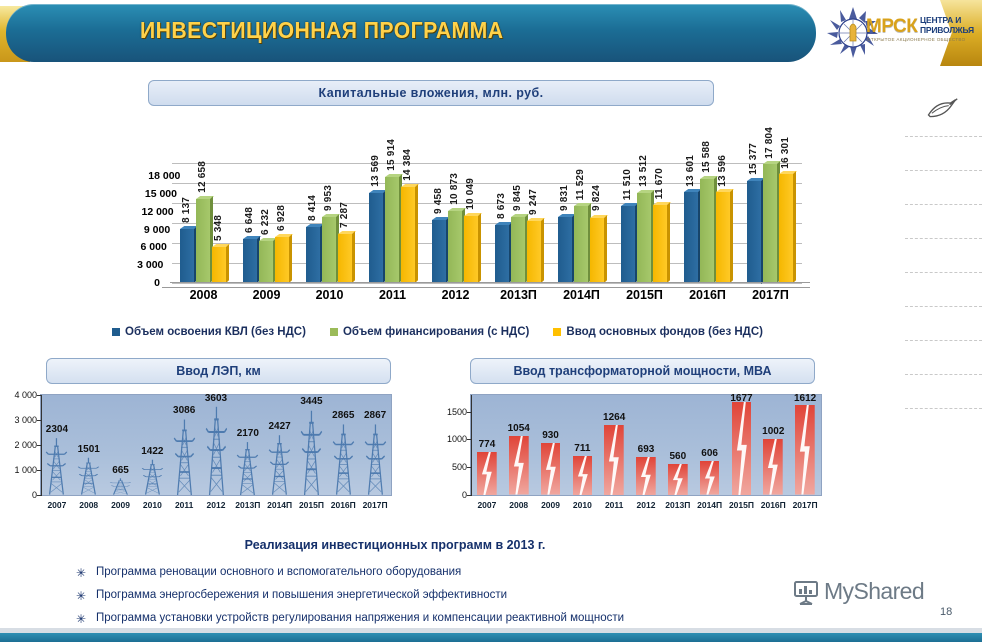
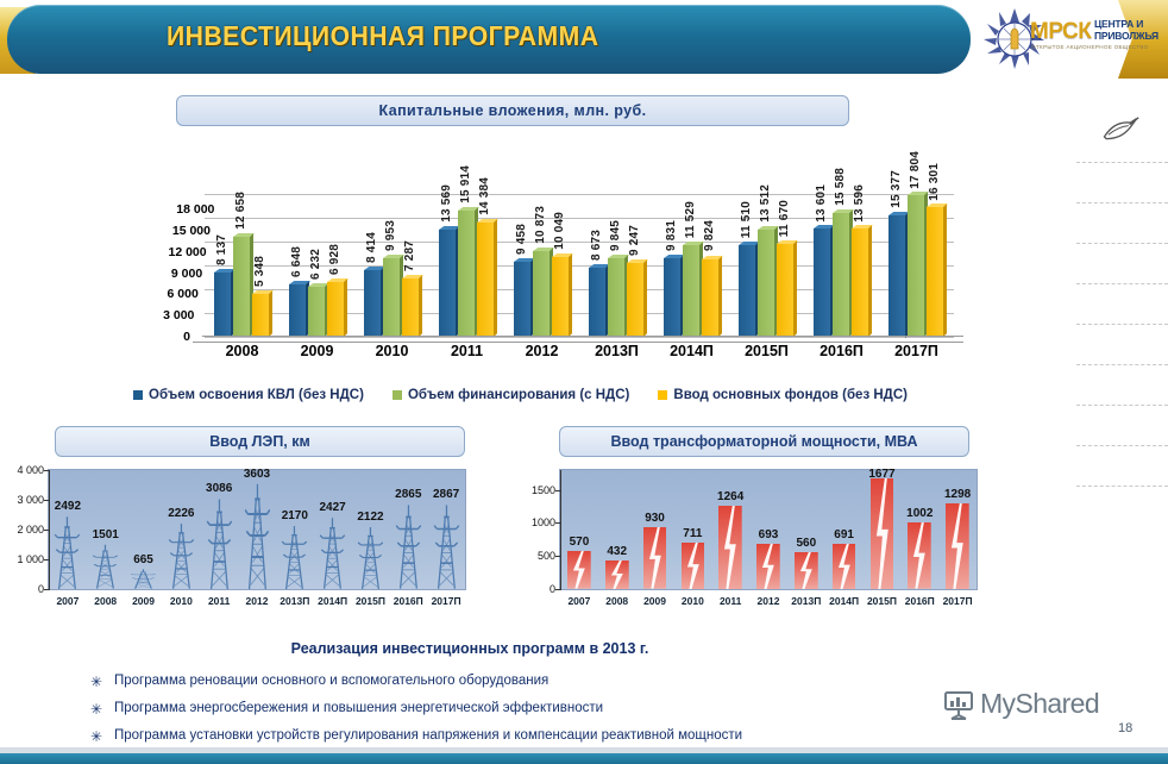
Ввод ЛЭП, км/2007: 2304 -> 2492
Ввод ЛЭП, км/2010: 1422 -> 2226
Ввод ЛЭП, км/2015П: 3445 -> 2122
Ввод трансформаторной мощности, МВА/2007: 774 -> 570
Ввод трансформаторной мощности, МВА/2008: 1054 -> 432
Ввод трансформаторной мощности, МВА/2014П: 606 -> 691
Ввод трансформаторной мощности, МВА/2017П: 1612 -> 1298
